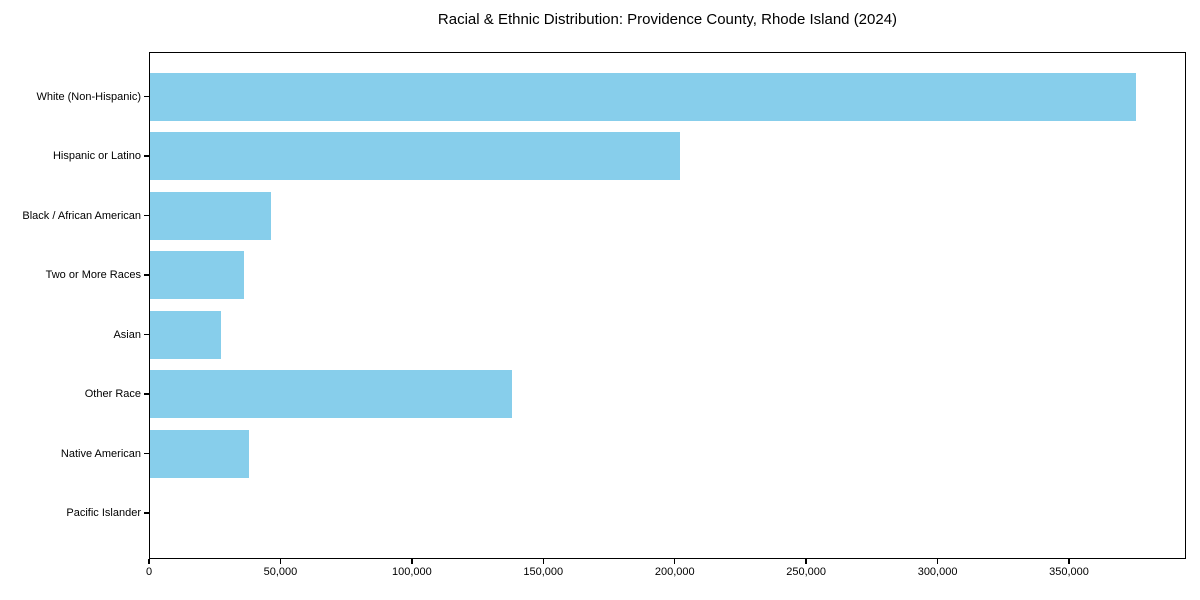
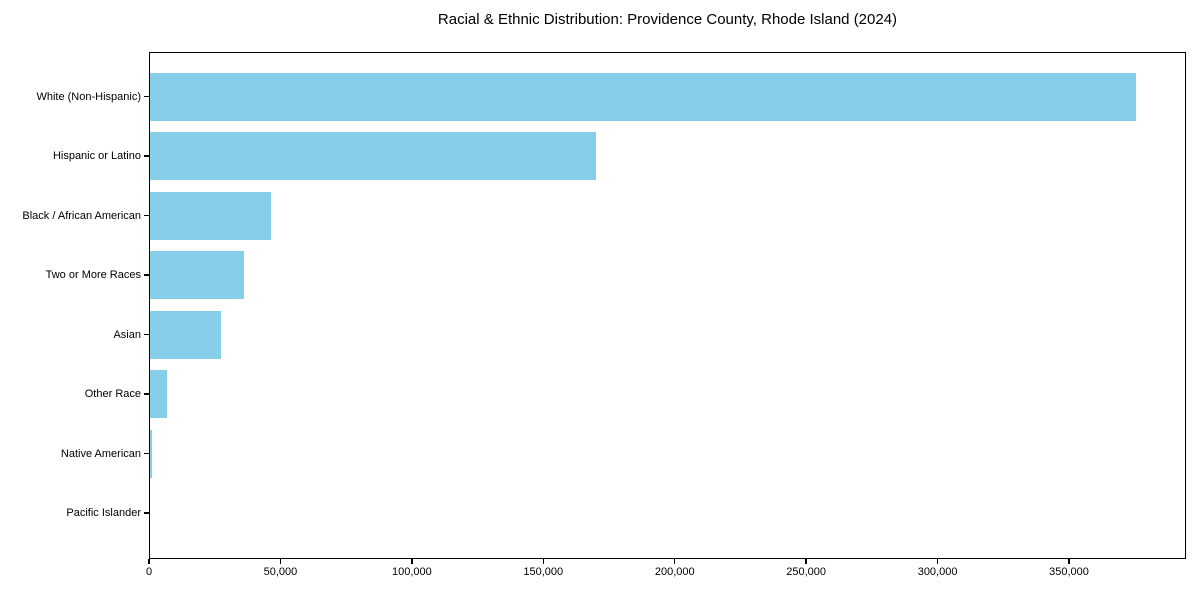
Hispanic or Latino: 202000 -> 170000
Other Race: 138000 -> 7000
Native American: 38000 -> 1000
